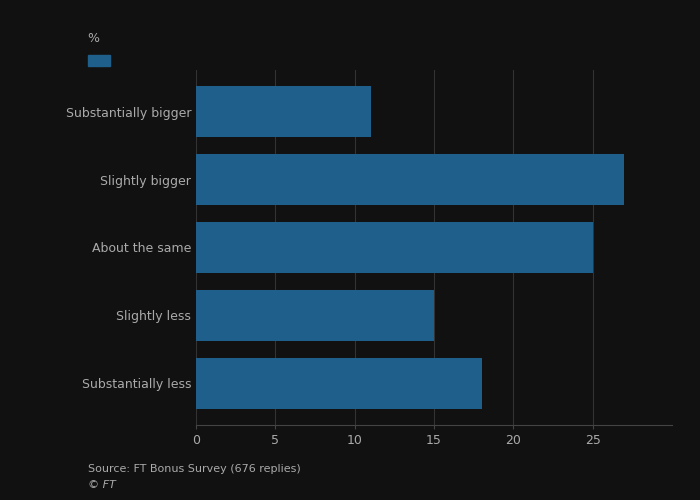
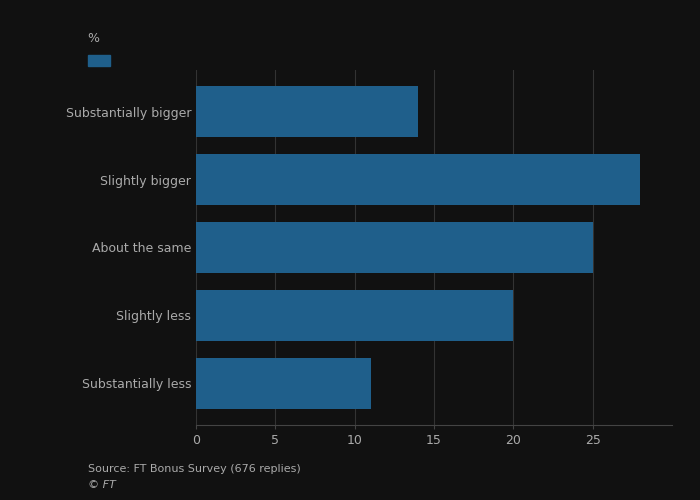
Substantially bigger: 11 -> 14
Slightly bigger: 27 -> 28
Slightly less: 15 -> 20
Substantially less: 18 -> 11
